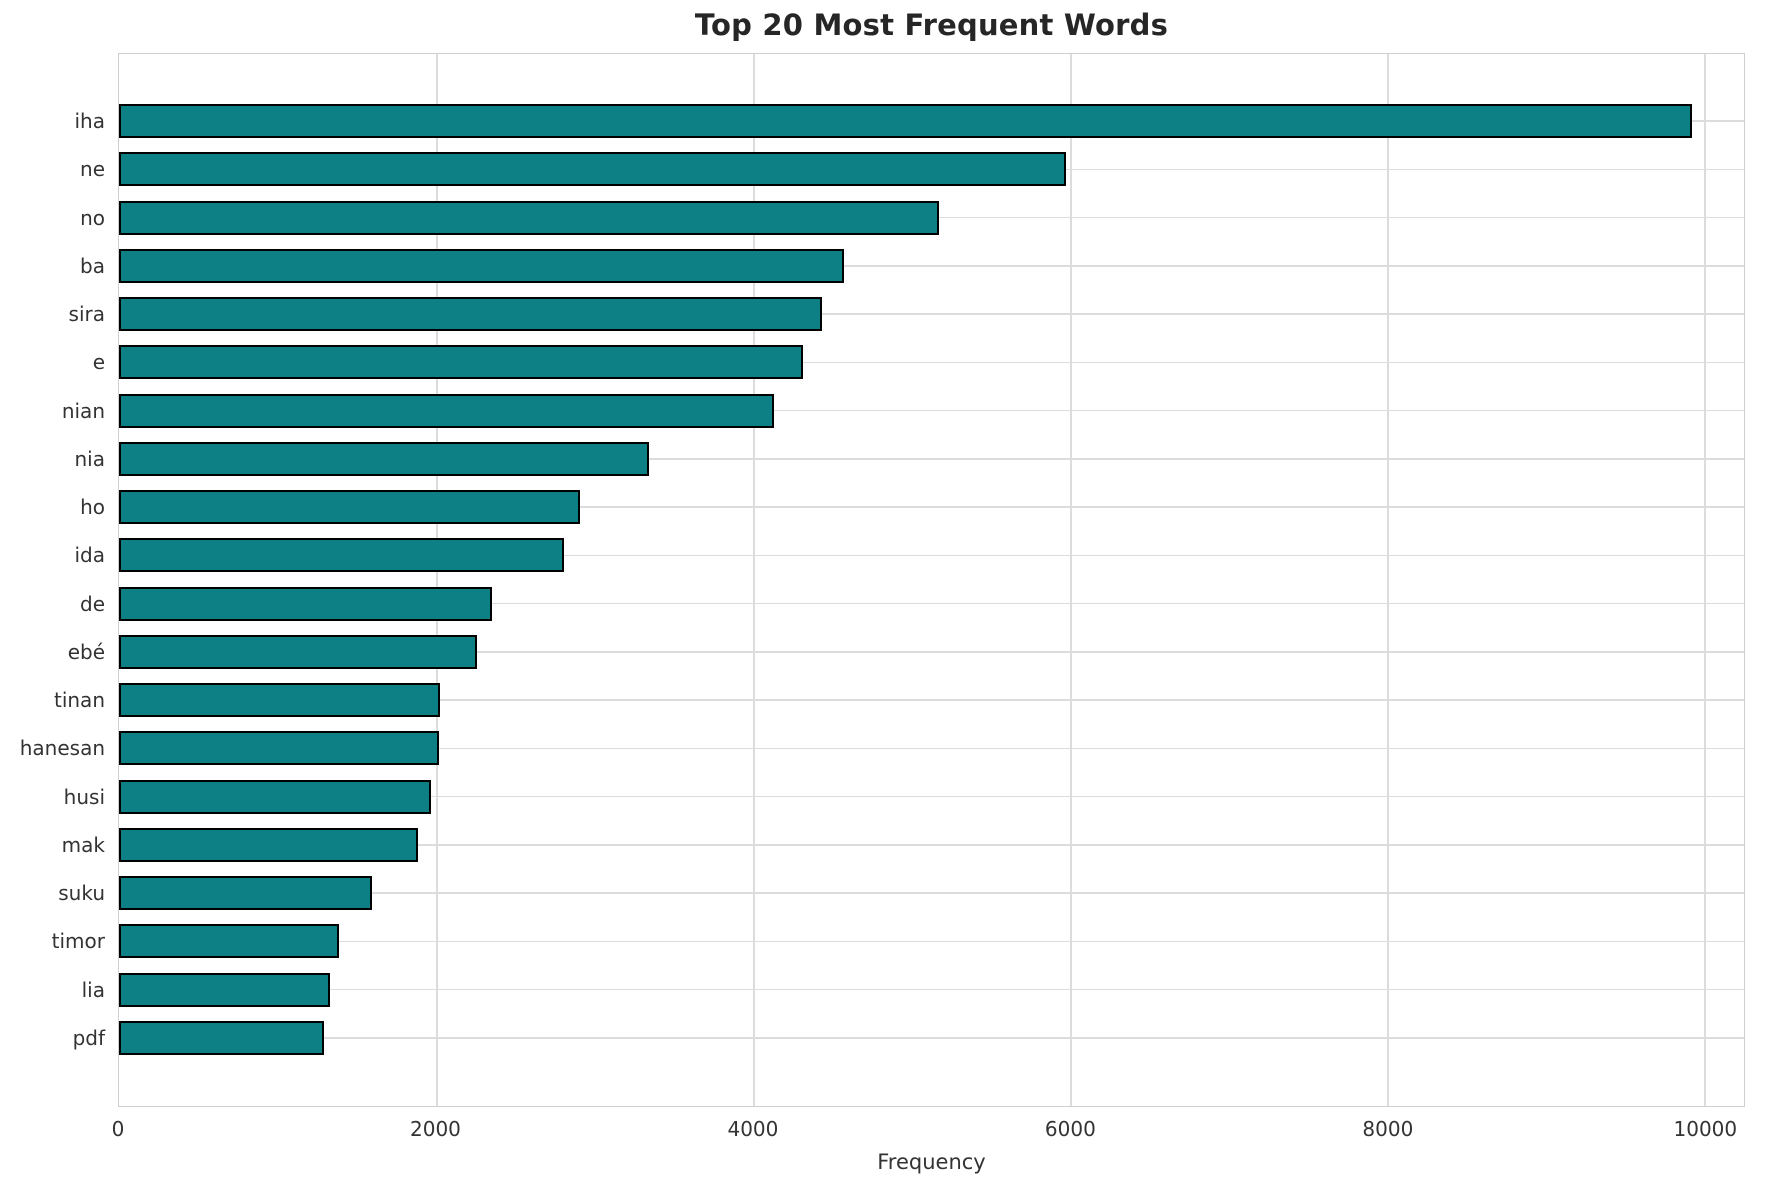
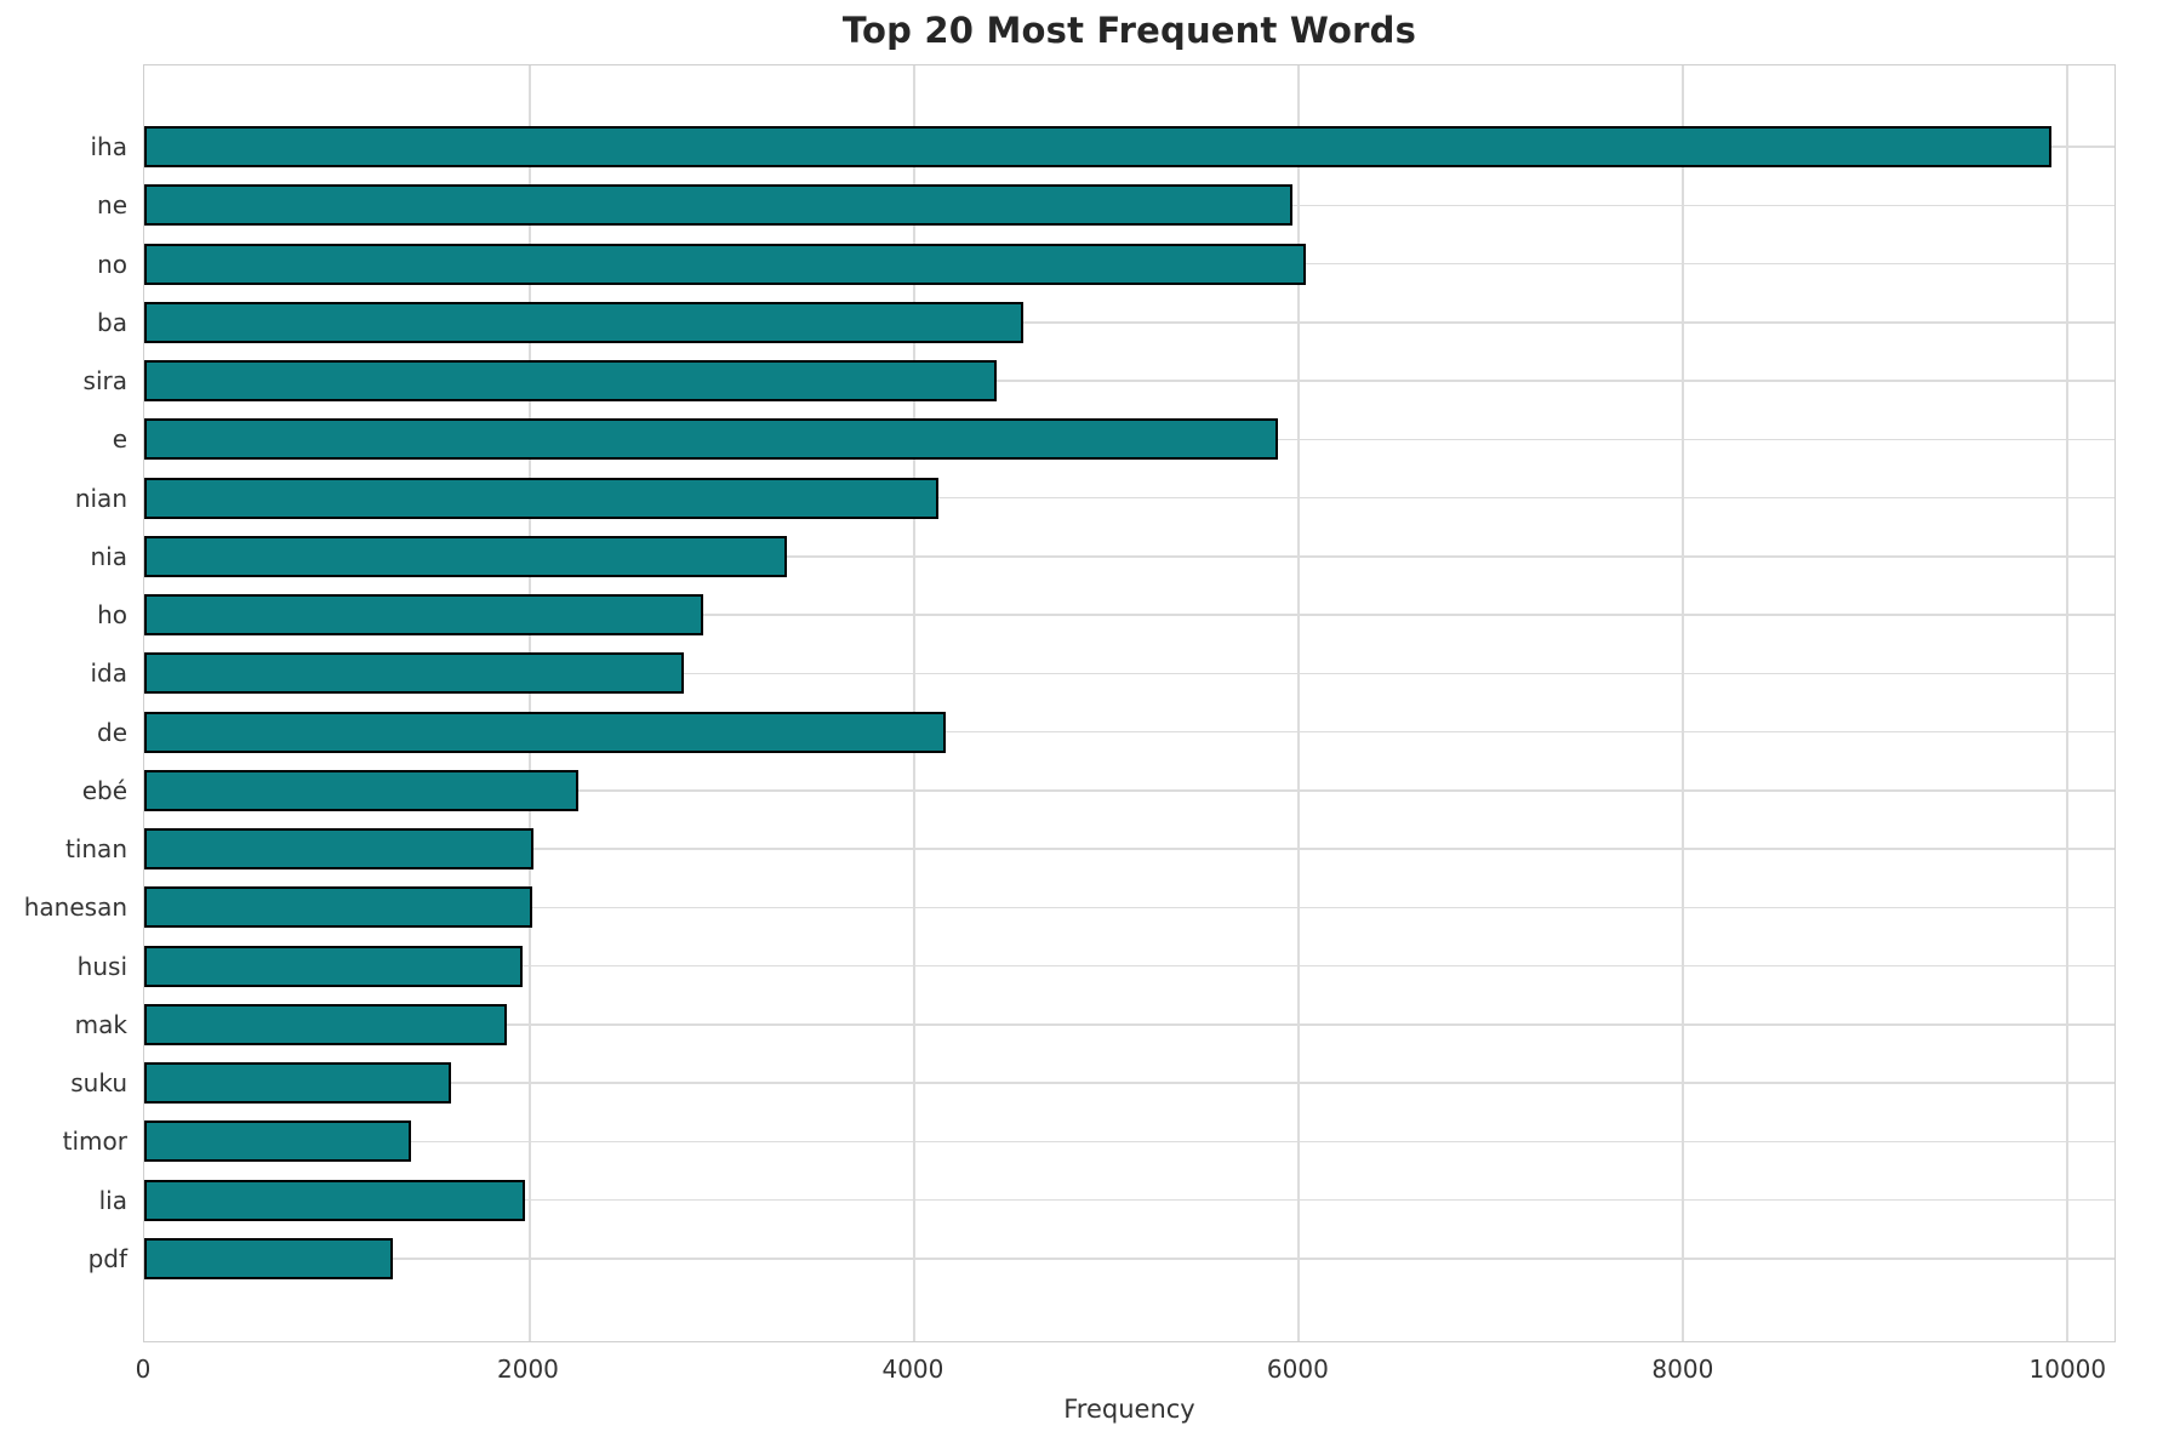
no: 5170 -> 6040
e: 4320 -> 5900
de: 2360 -> 4170
lia: 1330 -> 1980
